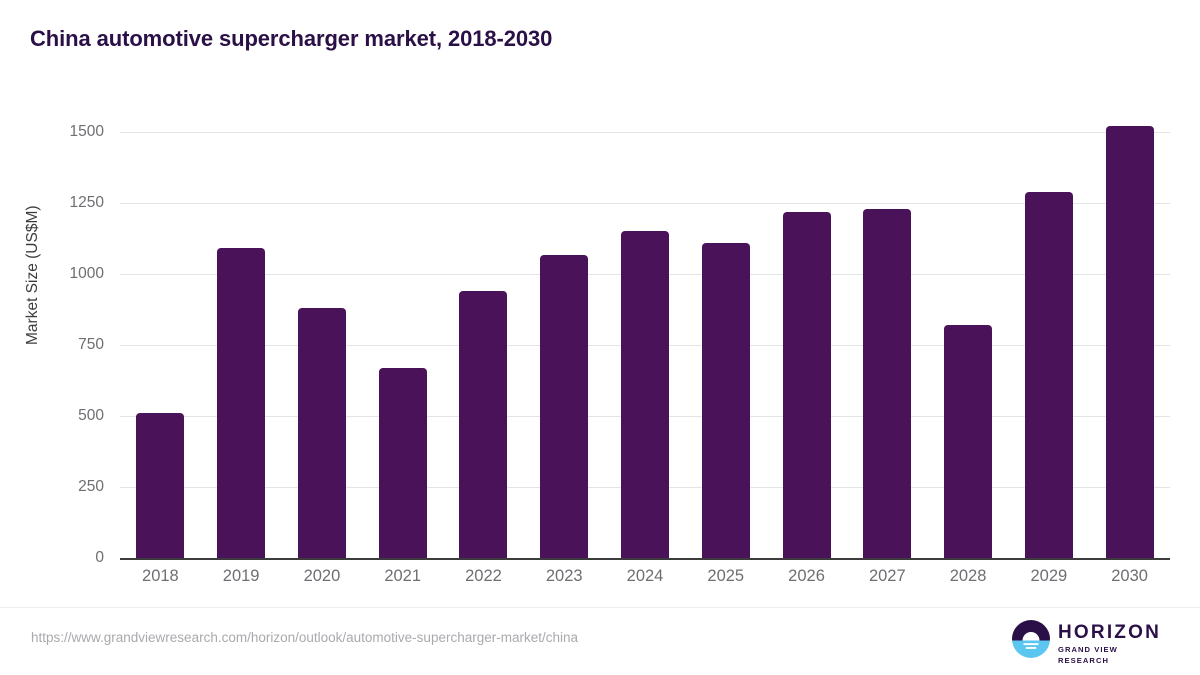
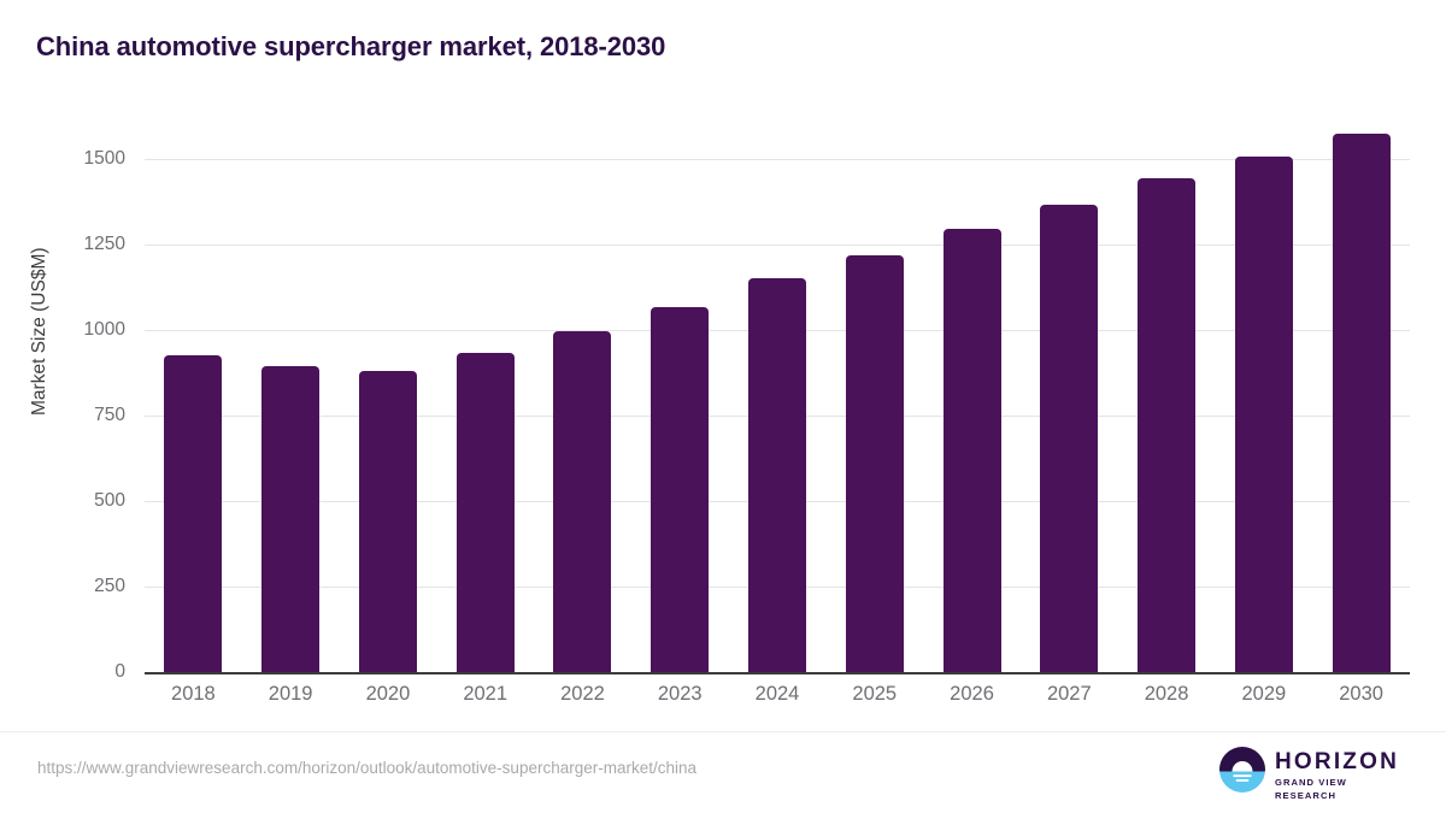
2018: 510 -> 920
2019: 1090 -> 900
2021: 670 -> 930
2022: 940 -> 1000
2025: 1110 -> 1220
2026: 1220 -> 1300
2027: 1230 -> 1370
2028: 820 -> 1440
2029: 1290 -> 1510
2030: 1520 -> 1580
